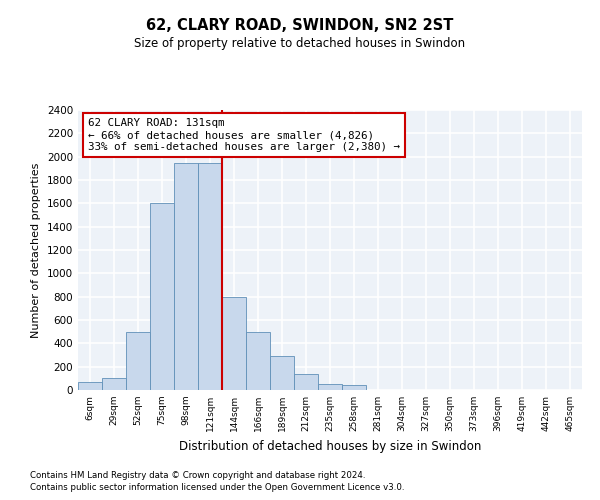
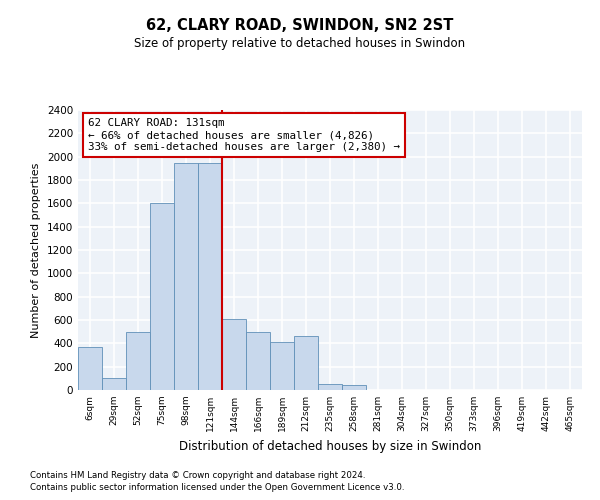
6sqm: 70 -> 370
144sqm: 800 -> 610
189sqm: 290 -> 410
212sqm: 140 -> 460
